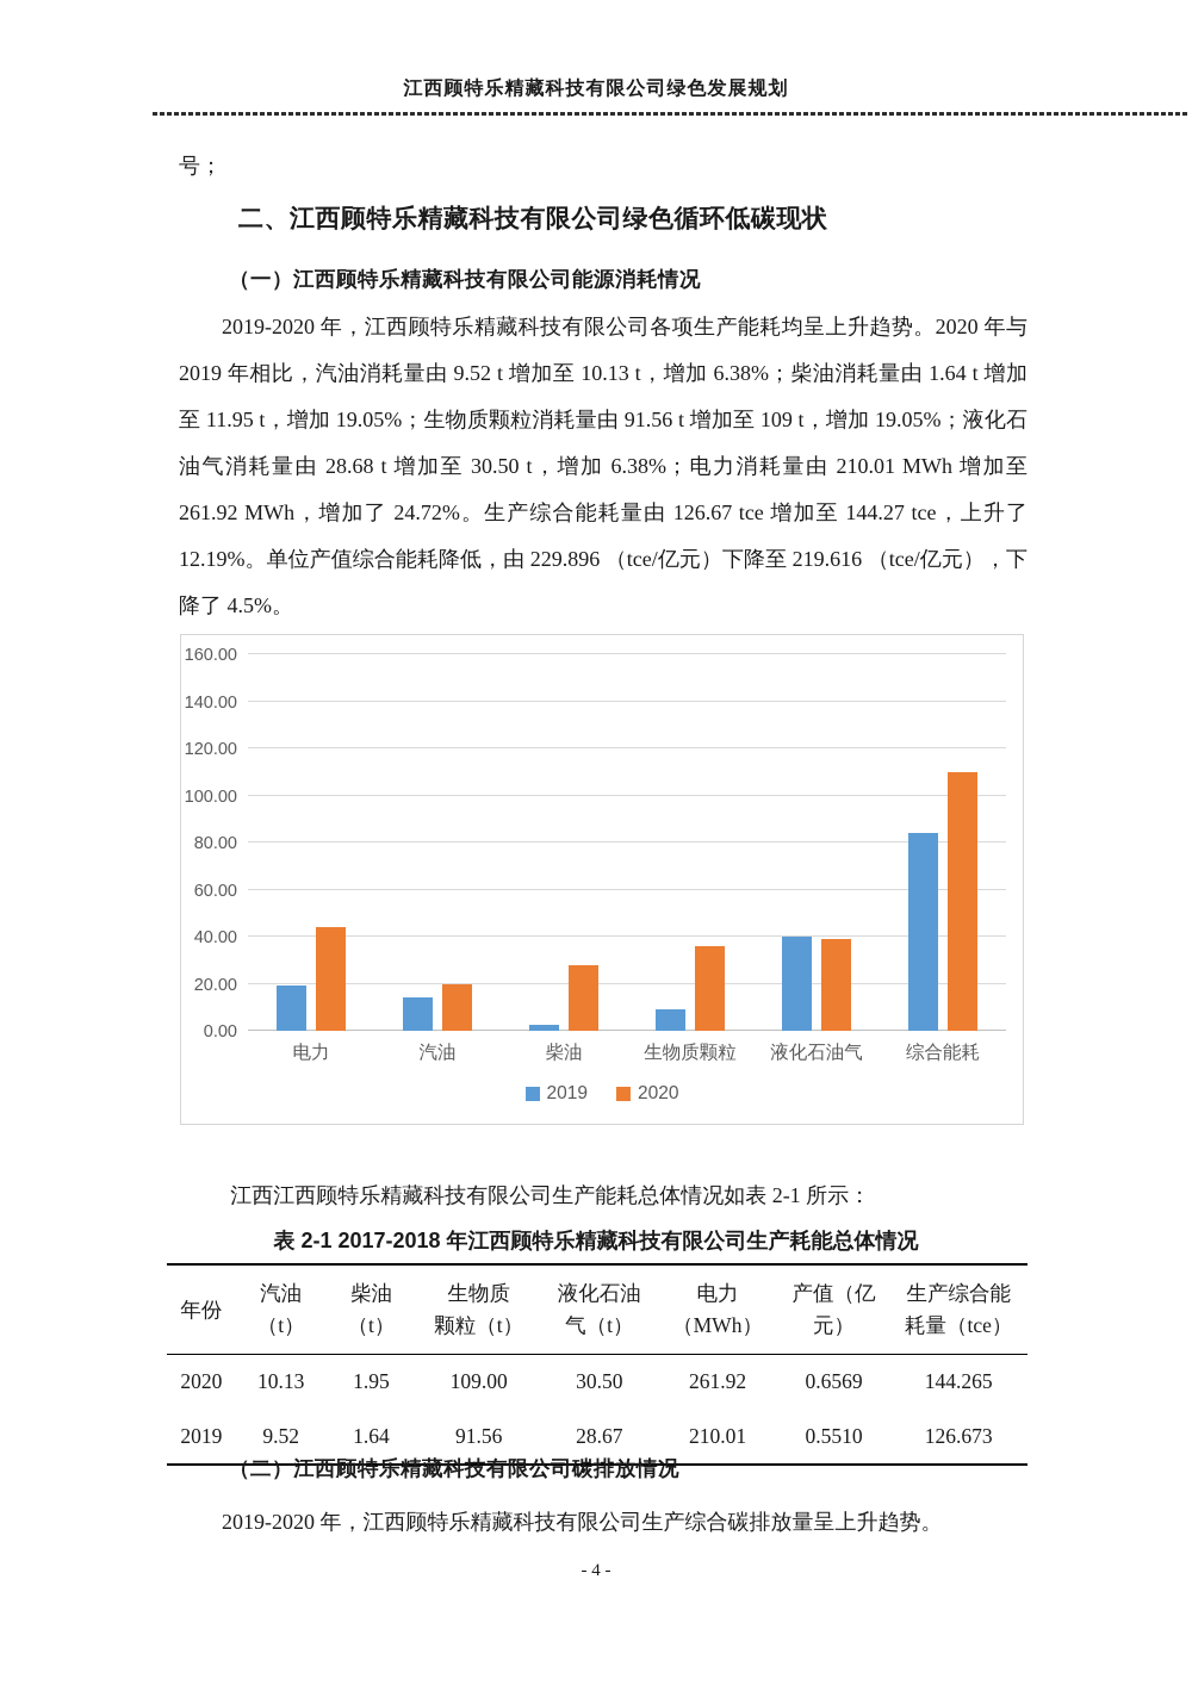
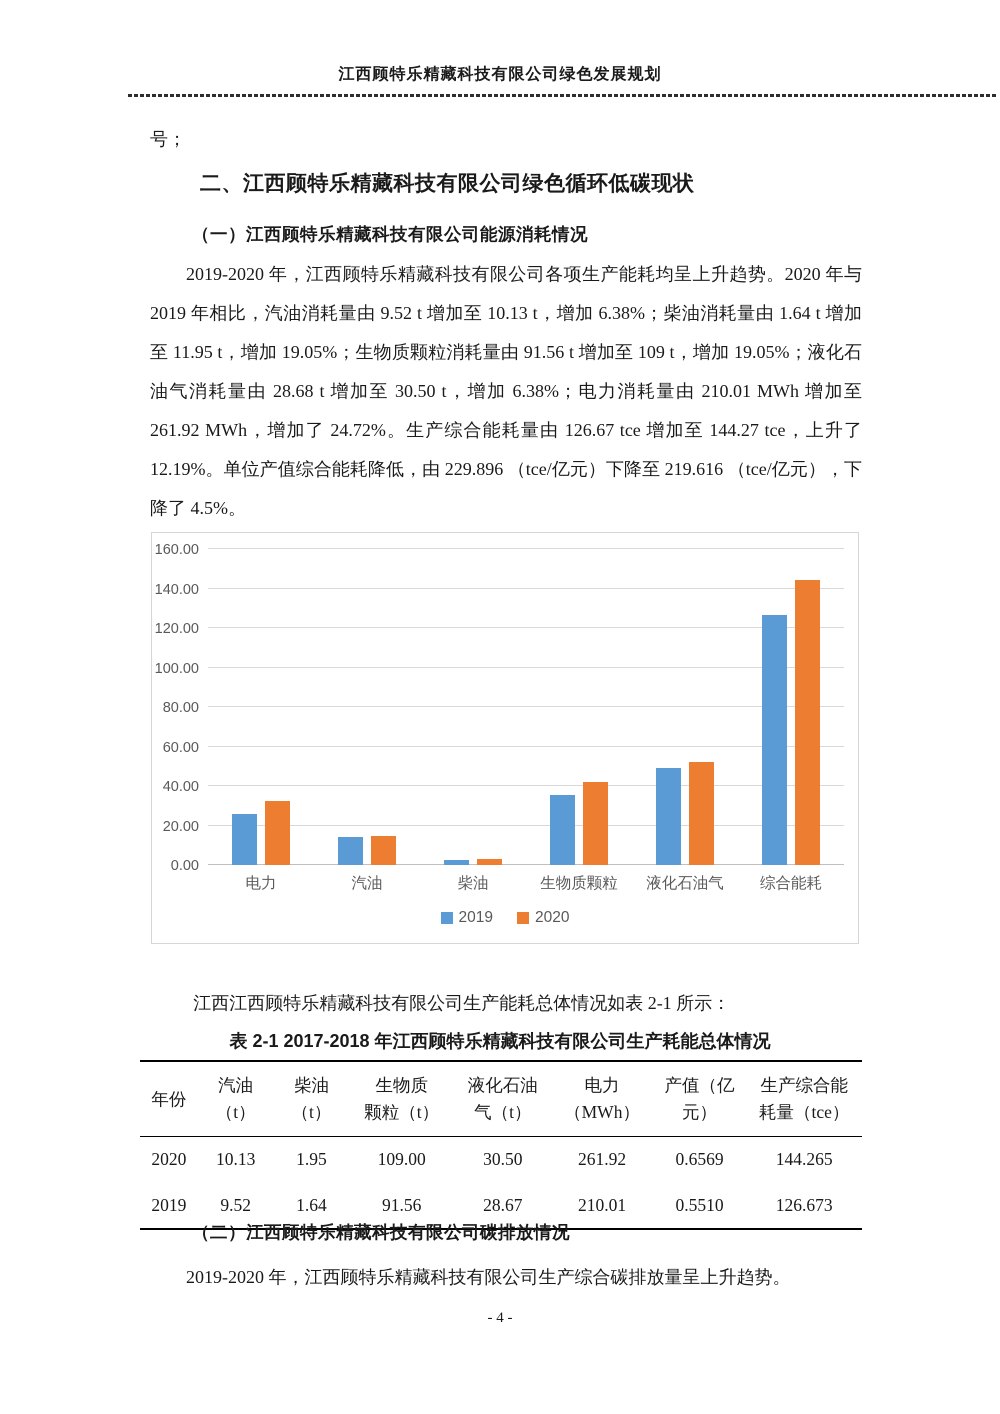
2019/电力: 19 -> 26
2020/电力: 44 -> 32
2020/汽油: 20 -> 15
2020/柴油: 28 -> 3
2019/生物质颗粒: 9 -> 35
2020/生物质颗粒: 36 -> 42
2019/液化石油气: 40 -> 49
2020/液化石油气: 39 -> 52
2019/综合能耗: 84 -> 127
2020/综合能耗: 110 -> 144
